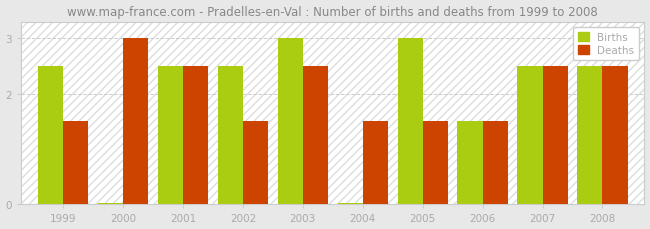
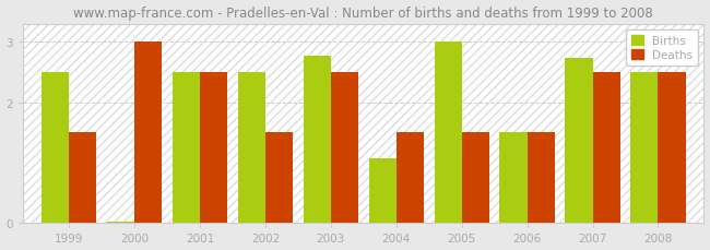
Births/2003: 3.00 -> 2.76
Births/2004: 0.02 -> 1.08
Births/2007: 2.50 -> 2.74
